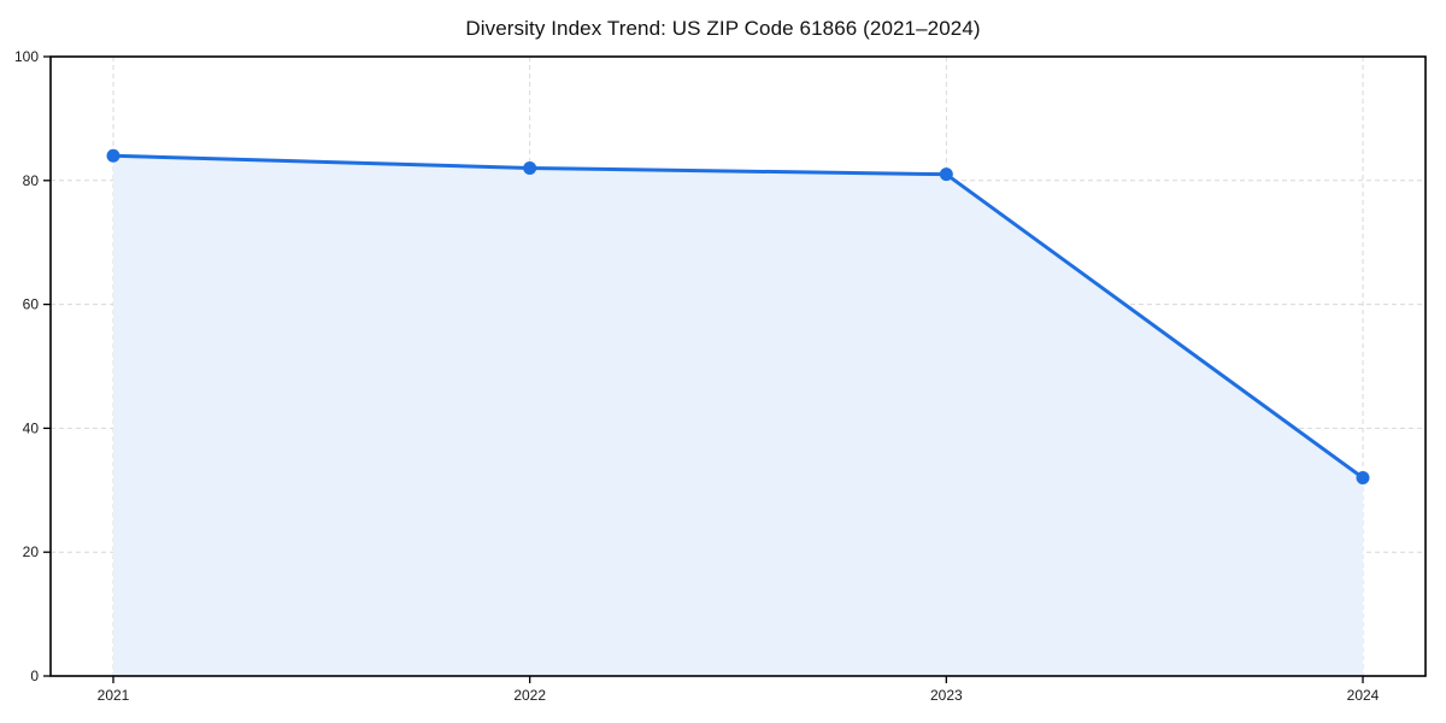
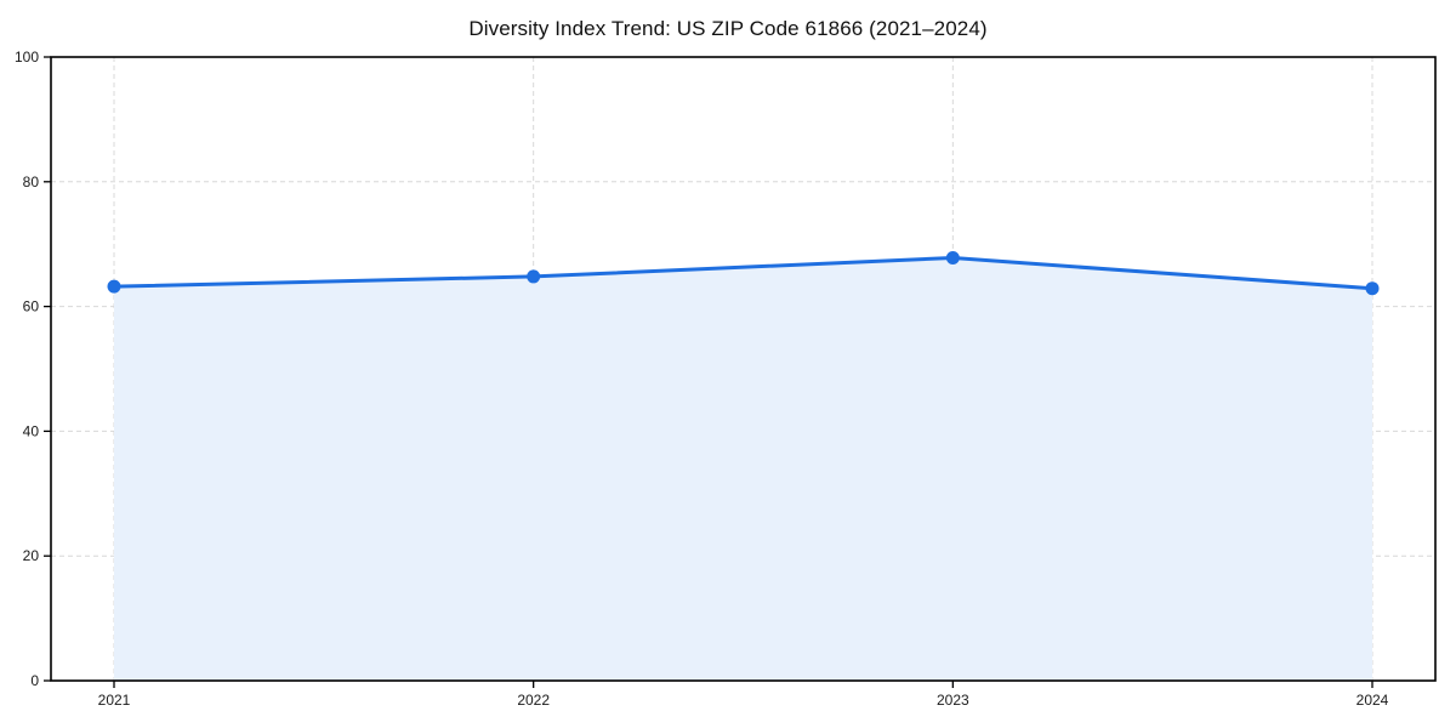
2021: 84 -> 63
2022: 82 -> 65
2023: 81 -> 68
2024: 32 -> 63
